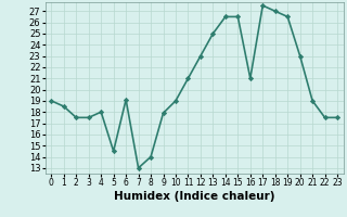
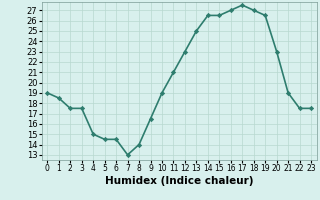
4: 18.0 -> 15.0
6: 19.1 -> 14.5
9: 17.9 -> 16.5
16: 21.0 -> 27.0
